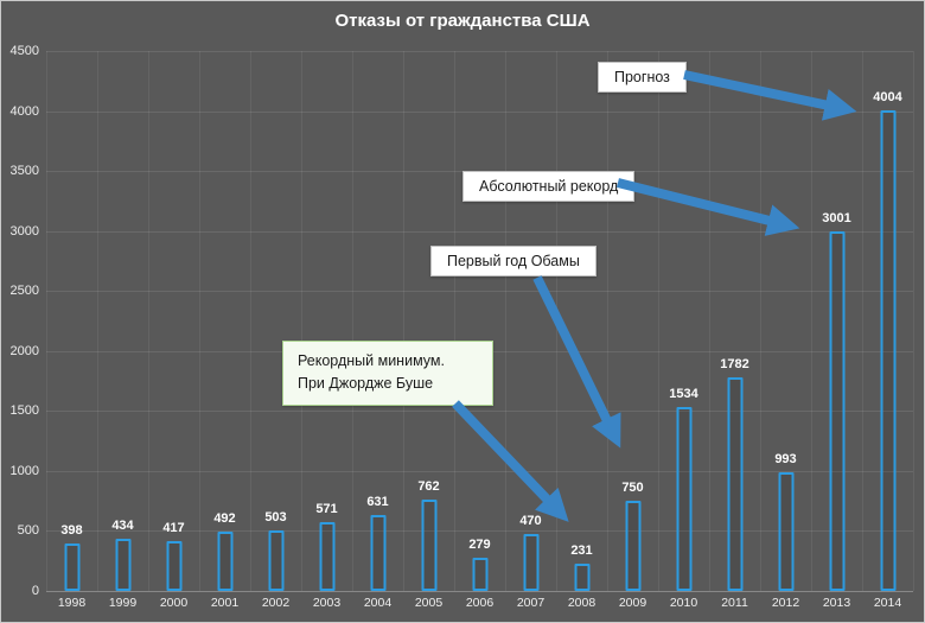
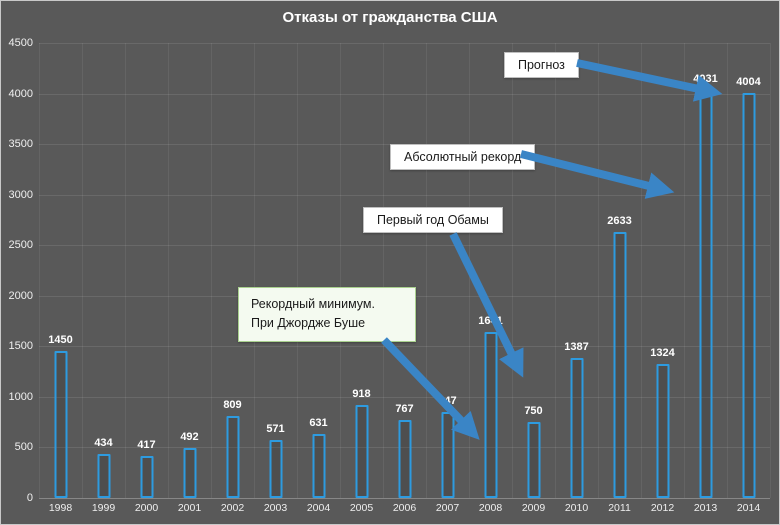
1998: 398 -> 1450
2002: 503 -> 809
2005: 762 -> 918
2006: 279 -> 767
2007: 470 -> 847
2008: 231 -> 1641
2010: 1534 -> 1387
2011: 1782 -> 2633
2012: 993 -> 1324
2013: 3001 -> 4031
